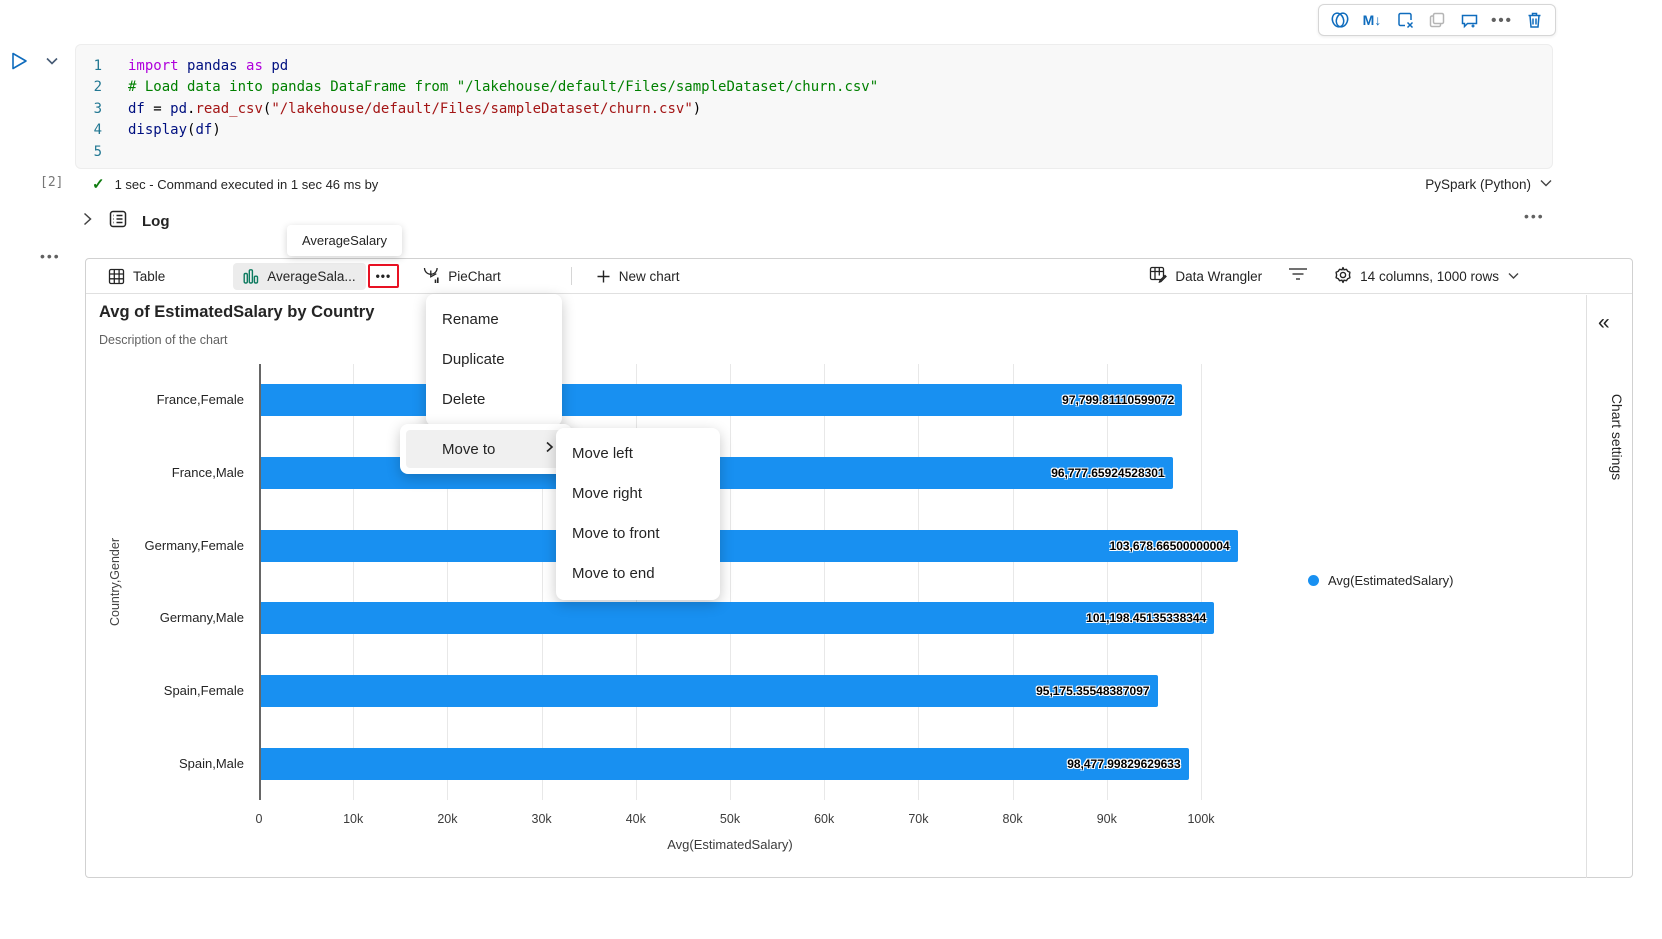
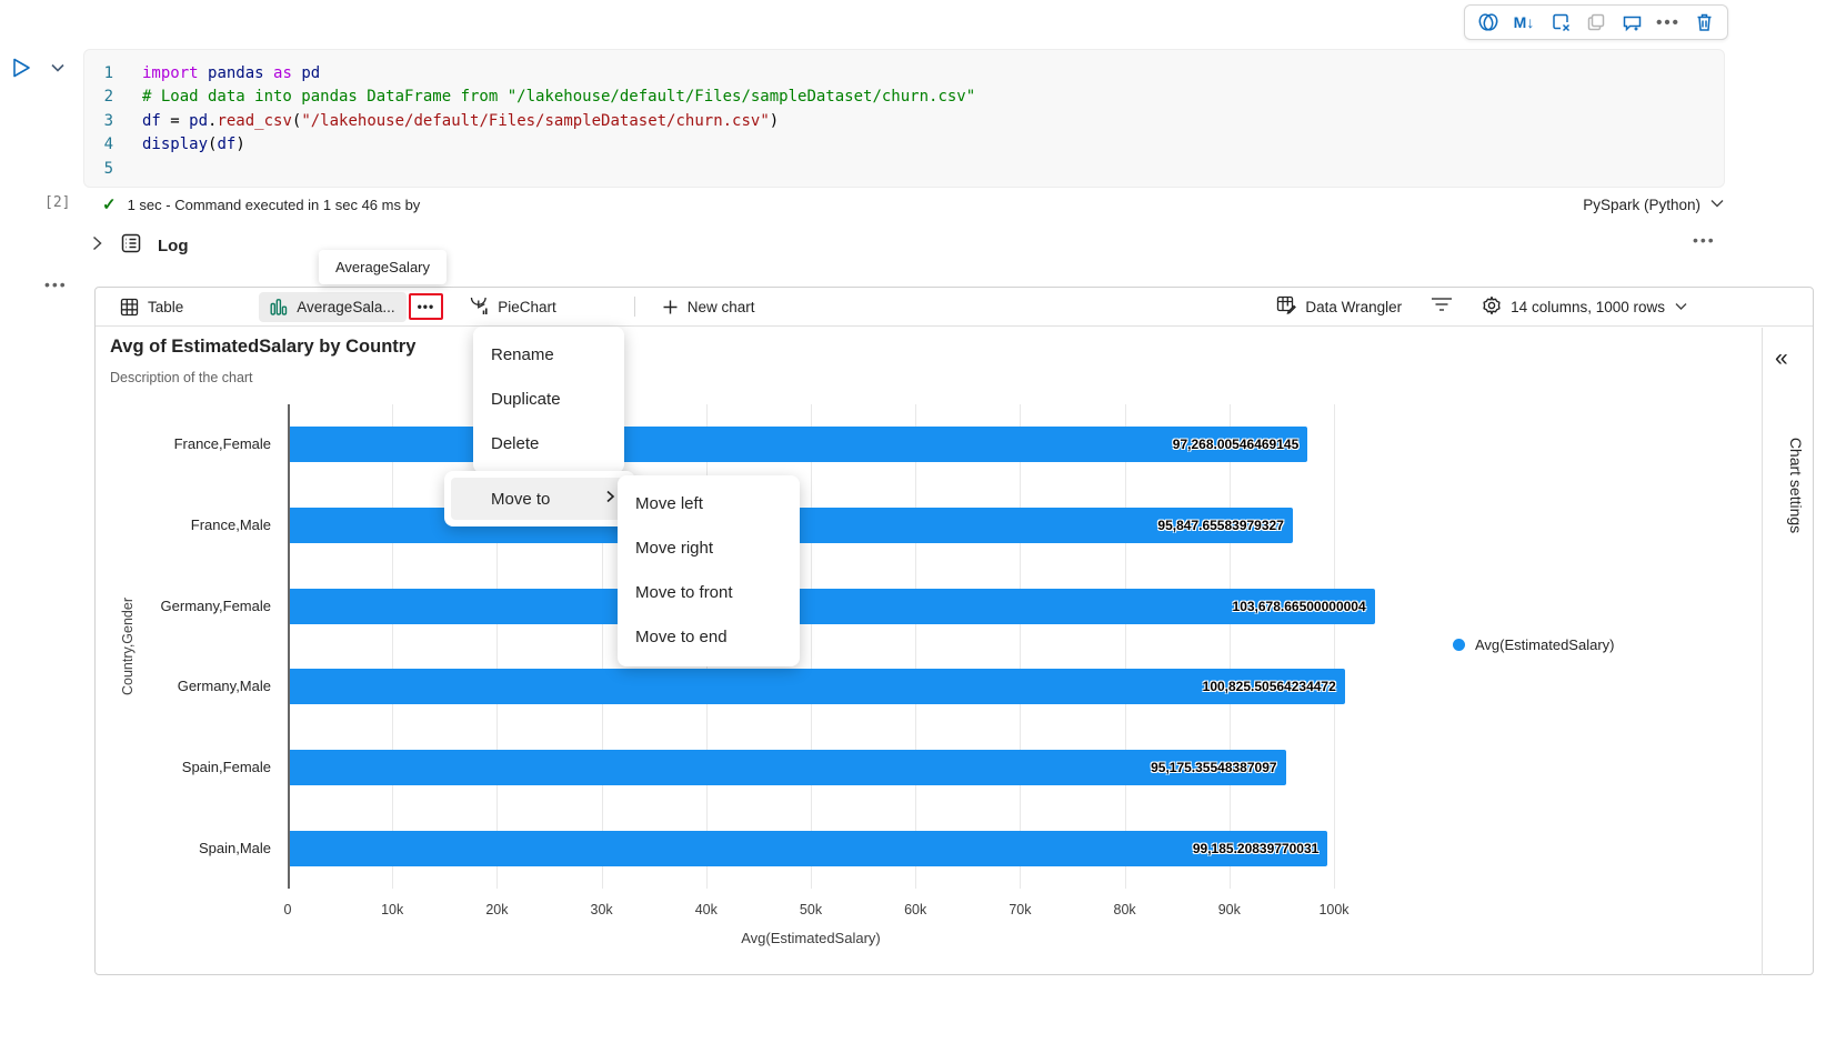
France,Female: 97,799.81110599072 -> 97,268.00546469145
France,Male: 96,777.65924528301 -> 95,847.65583979327
Germany,Male: 101,198.45135338344 -> 100,825.50564234472
Spain,Male: 98,477.99829629633 -> 99,185.20839770031
